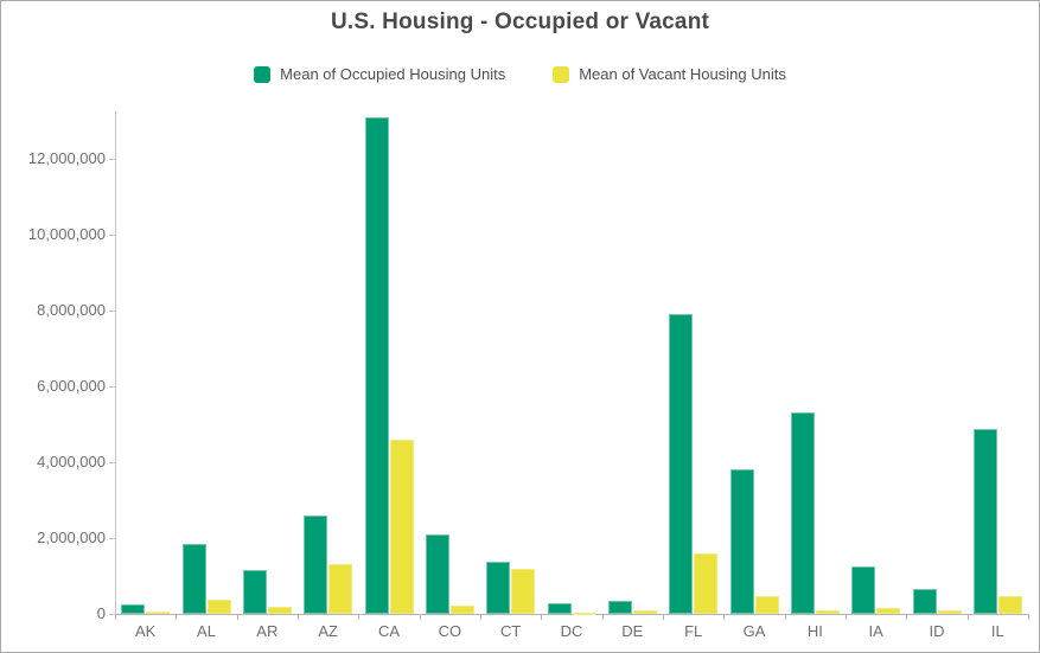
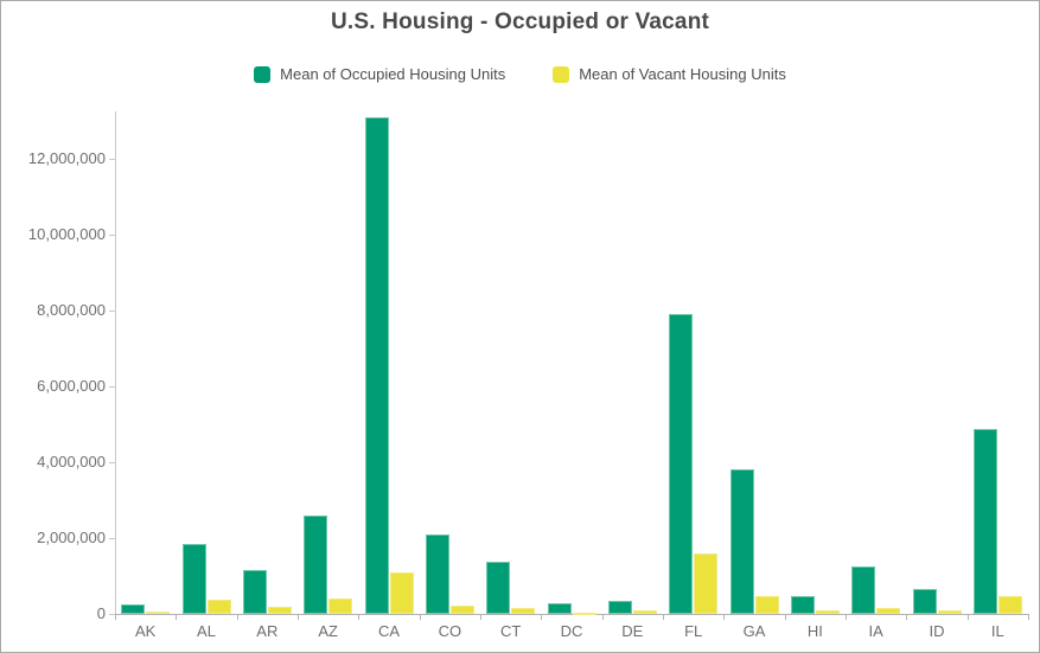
Mean of Vacant Housing Units/AZ: 1300000 -> 400000
Mean of Vacant Housing Units/CA: 4600000 -> 1100000
Mean of Vacant Housing Units/CT: 1200000 -> 200000
Mean of Occupied Housing Units/HI: 5300000 -> 500000
